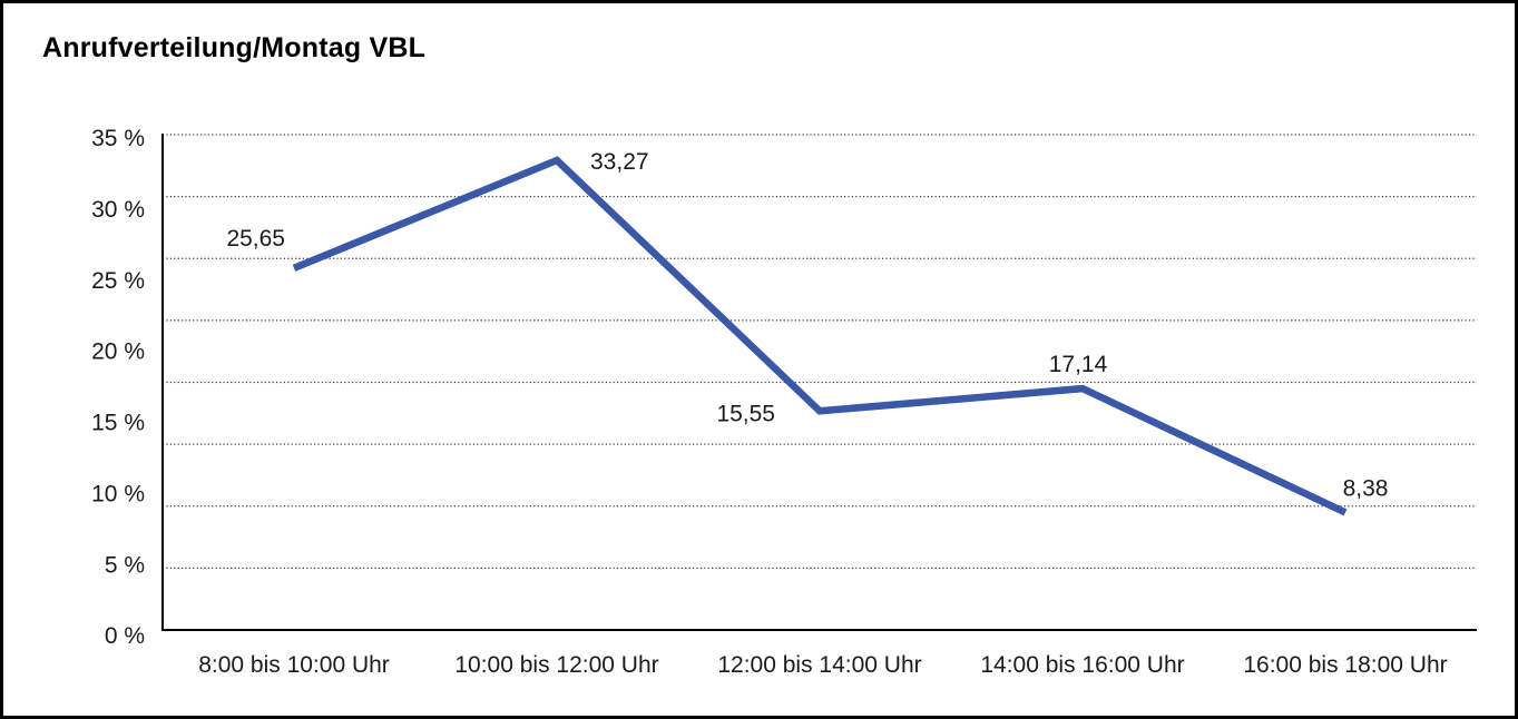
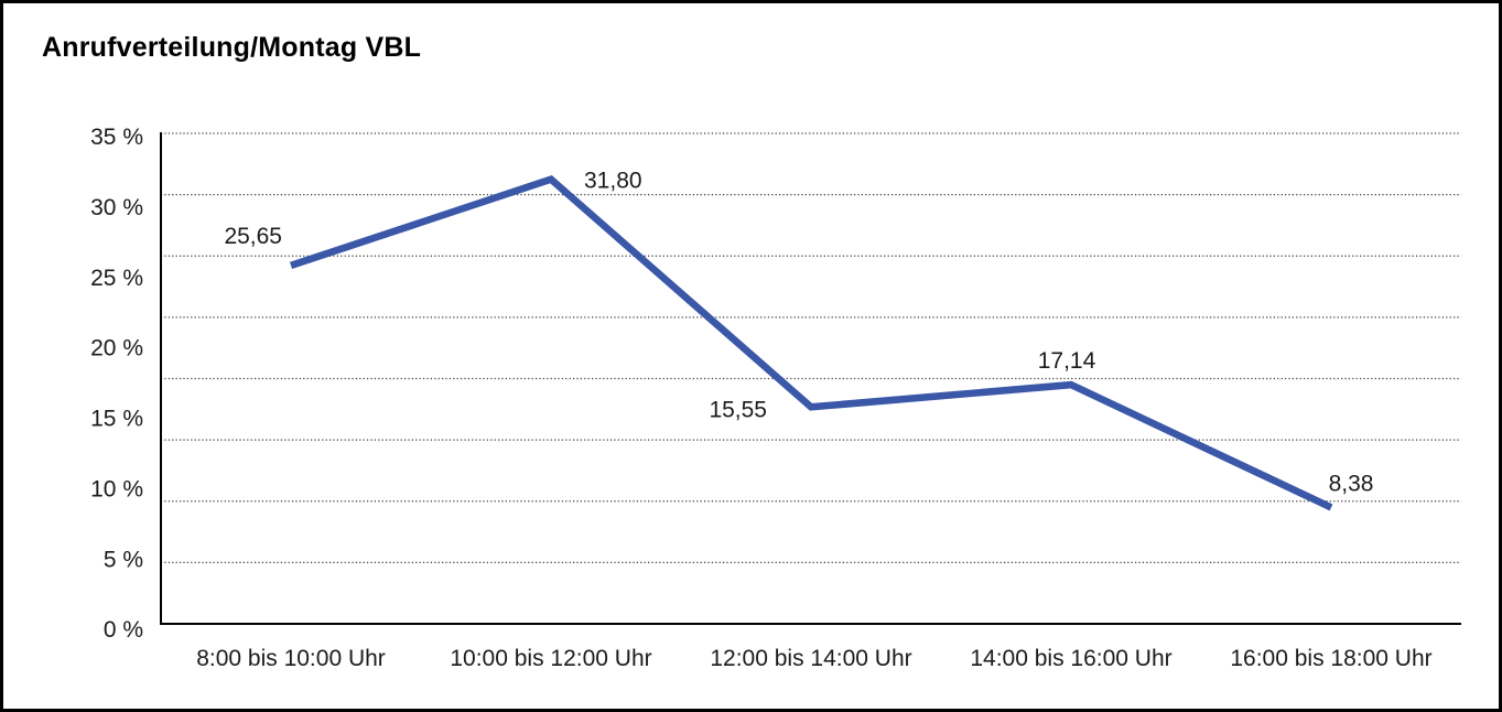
10:00 bis 12:00 Uhr: 33,27 -> 31,80
